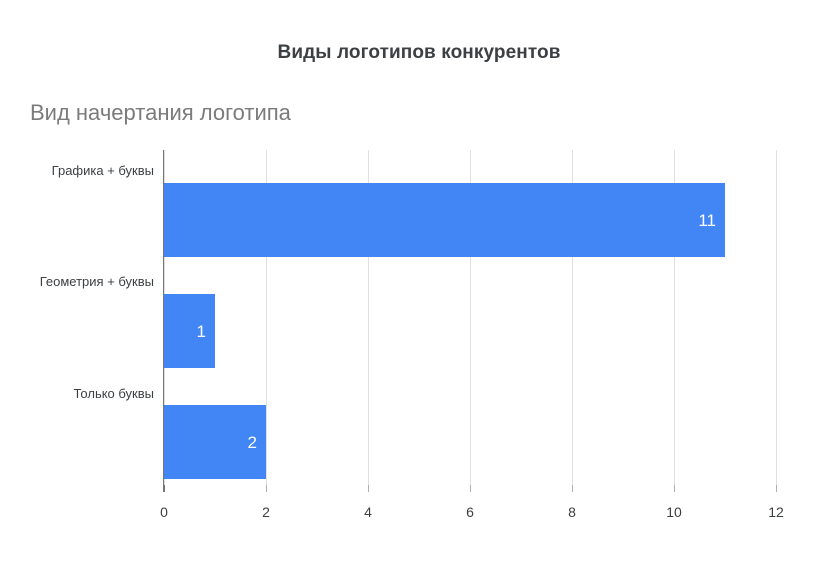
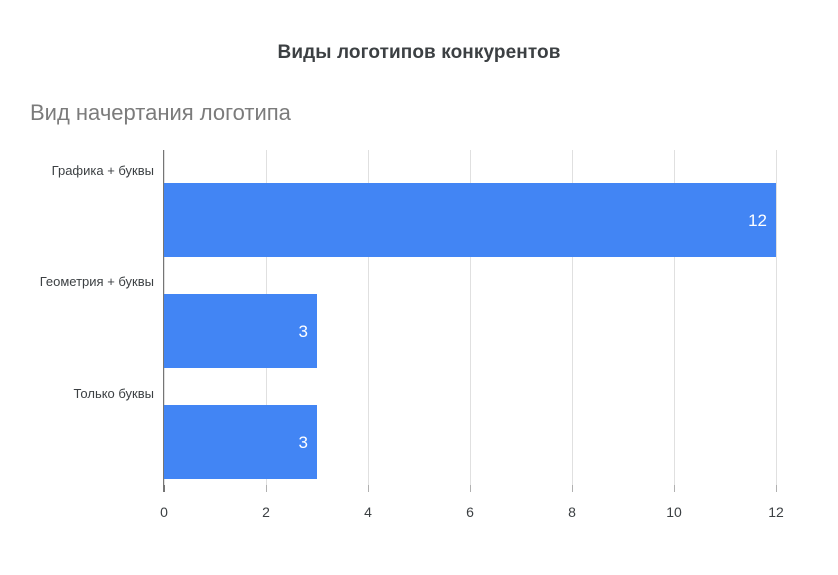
Графика + буквы: 11 -> 12
Геометрия + буквы: 1 -> 3
Только буквы: 2 -> 3
